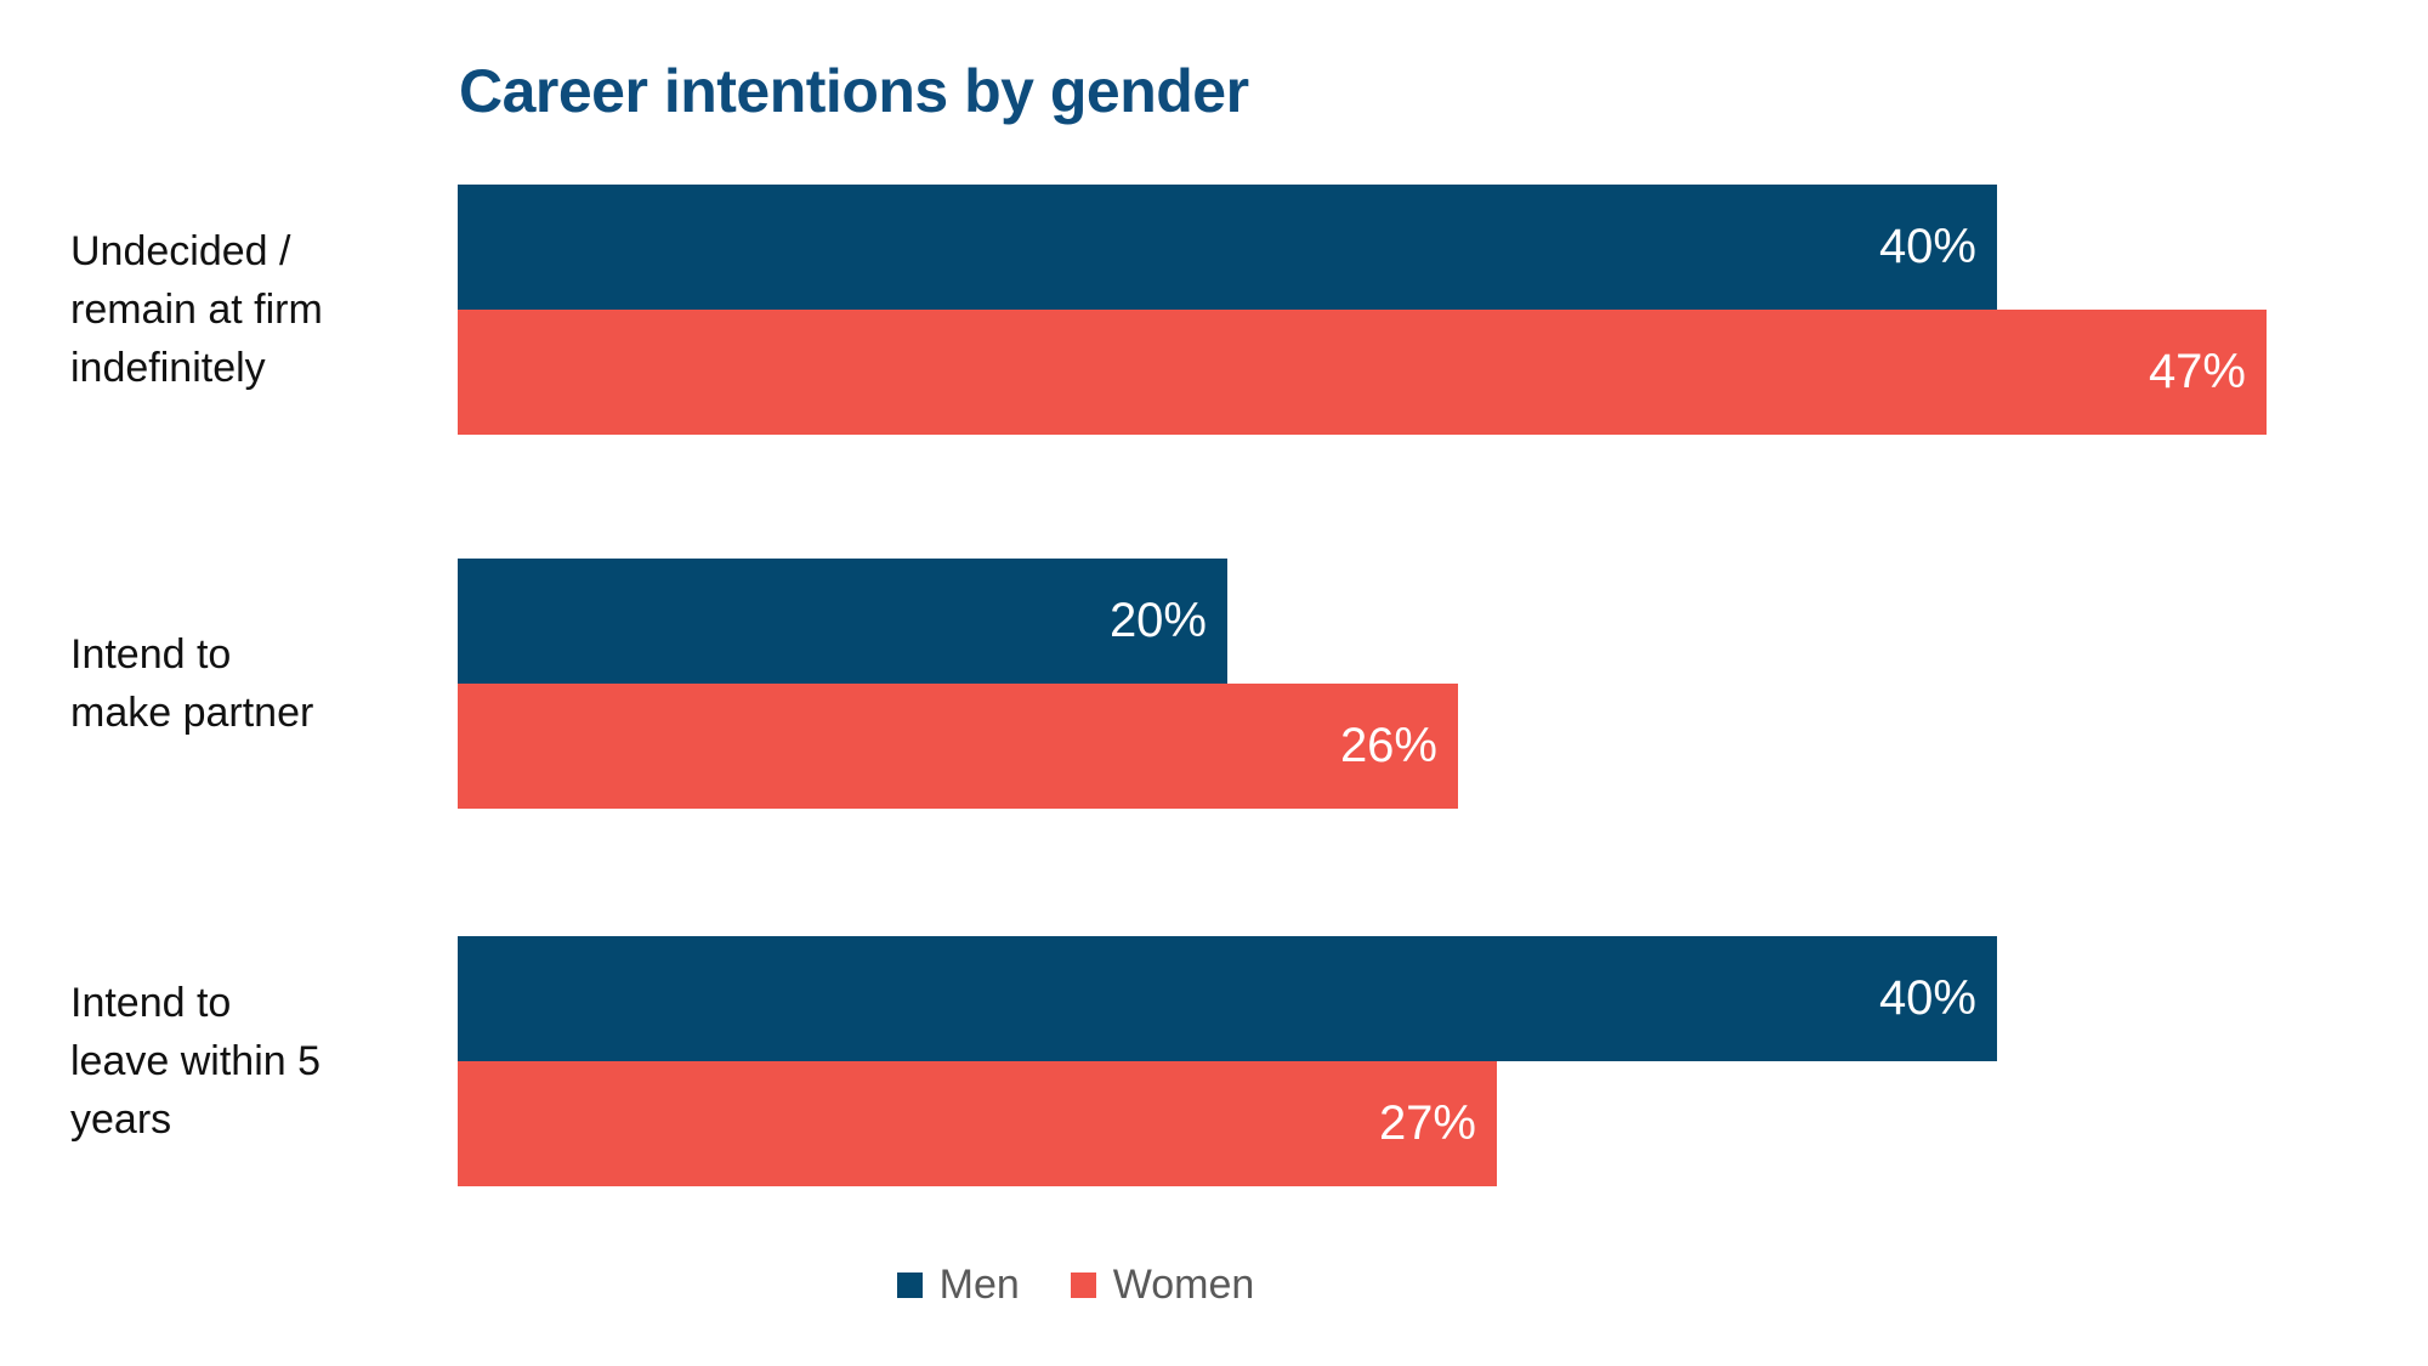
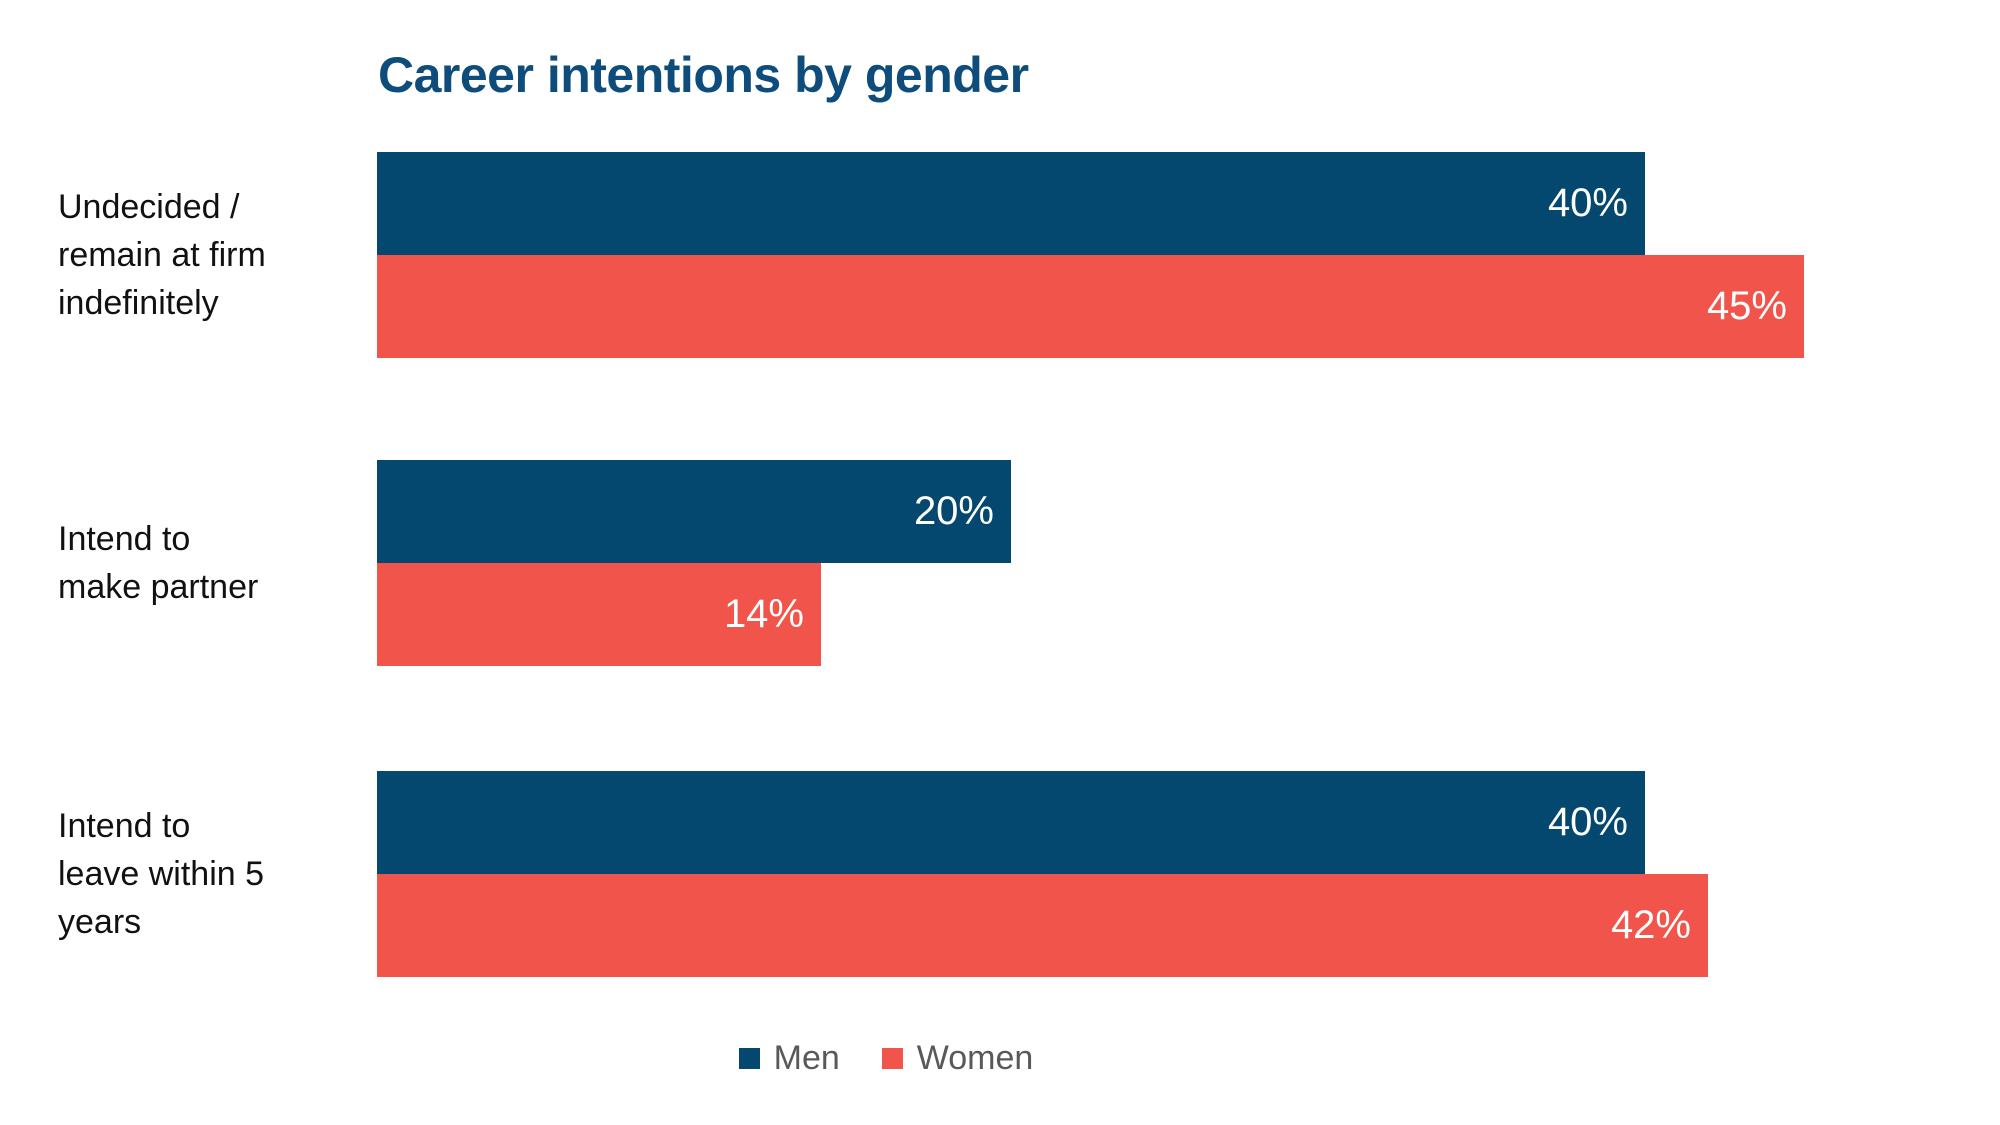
Women/Undecided / remain at firm indefinitely: 47% -> 45%
Women/Intend to make partner: 26% -> 14%
Women/Intend to leave within 5 years: 27% -> 42%
